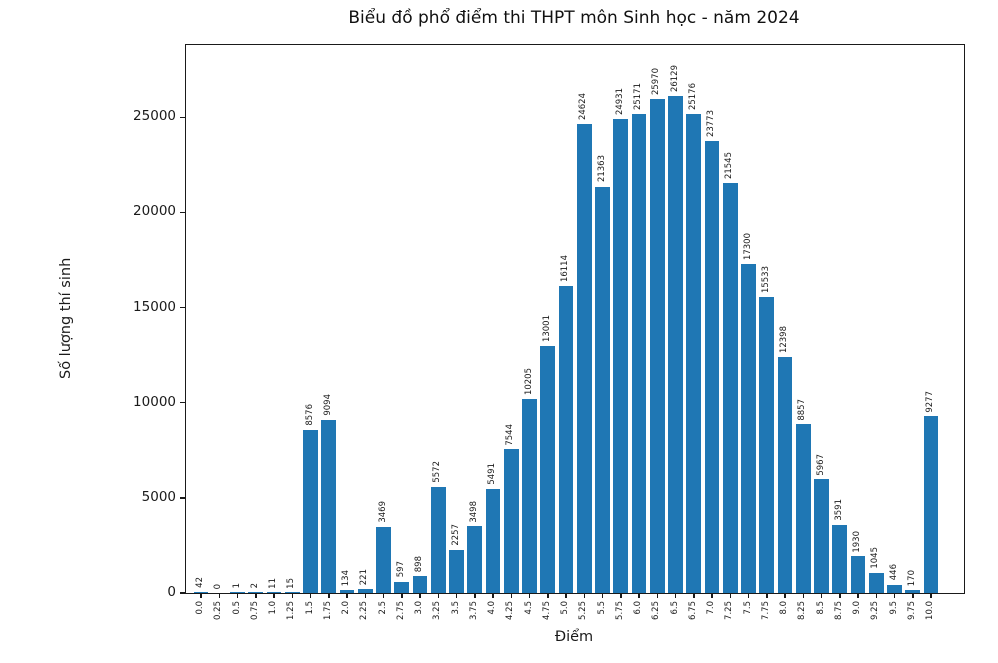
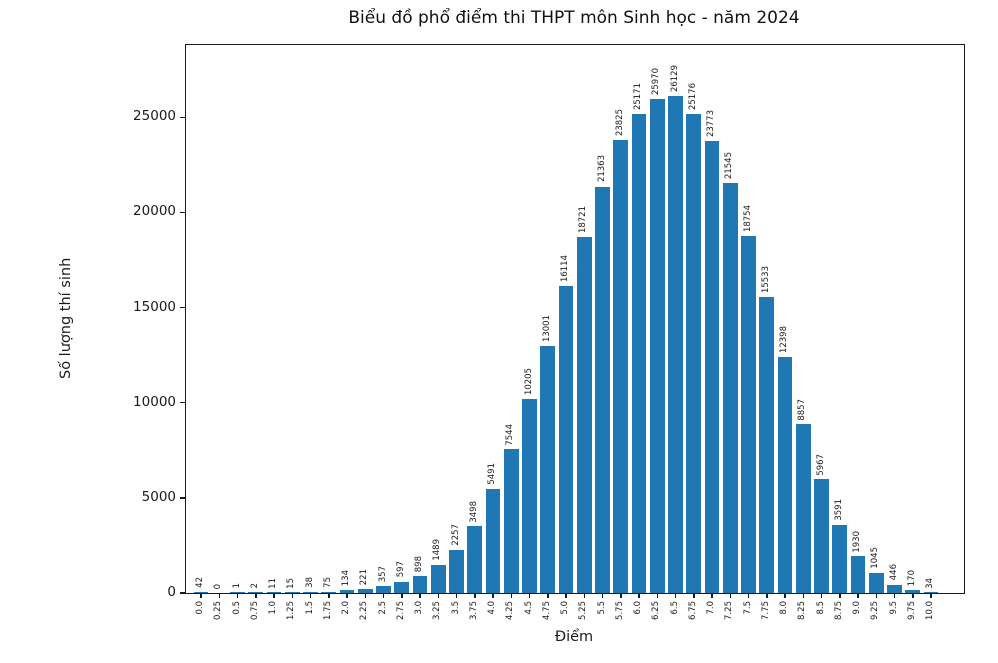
1.5: 8576 -> 38
1.75: 9094 -> 75
2.5: 3469 -> 357
3.25: 5572 -> 1489
5.25: 24624 -> 18721
5.75: 24931 -> 23825
7.5: 17300 -> 18754
10.0: 9277 -> 34
